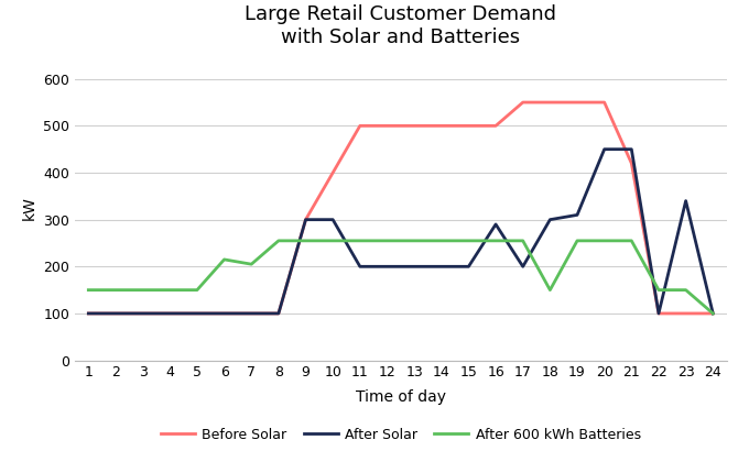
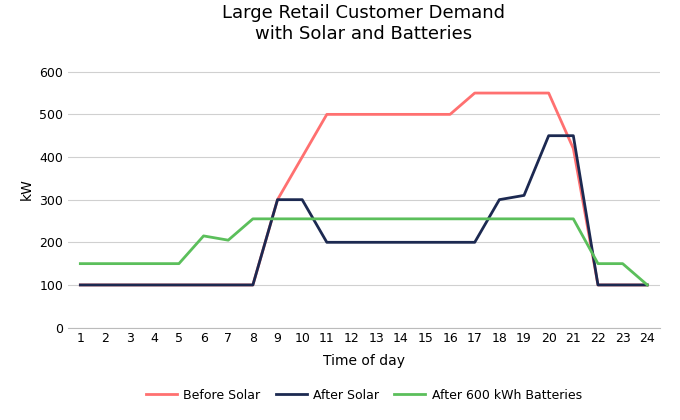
After Solar/16: 290 -> 200
After 600 kWh Batteries/18: 150 -> 255
After Solar/23: 340 -> 100
